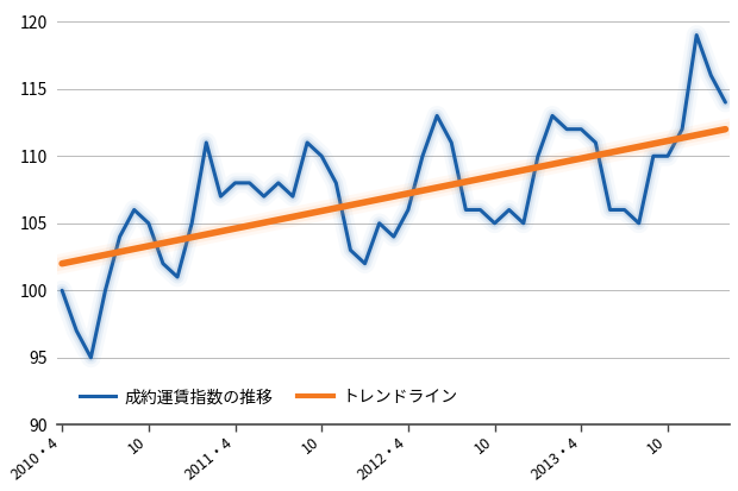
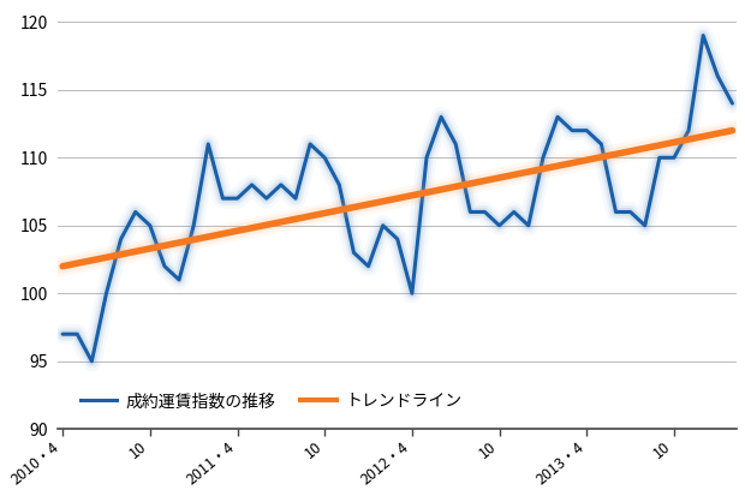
2010・4: 100 -> 97
2011・4: 108 -> 107
2012・4: 106 -> 100
